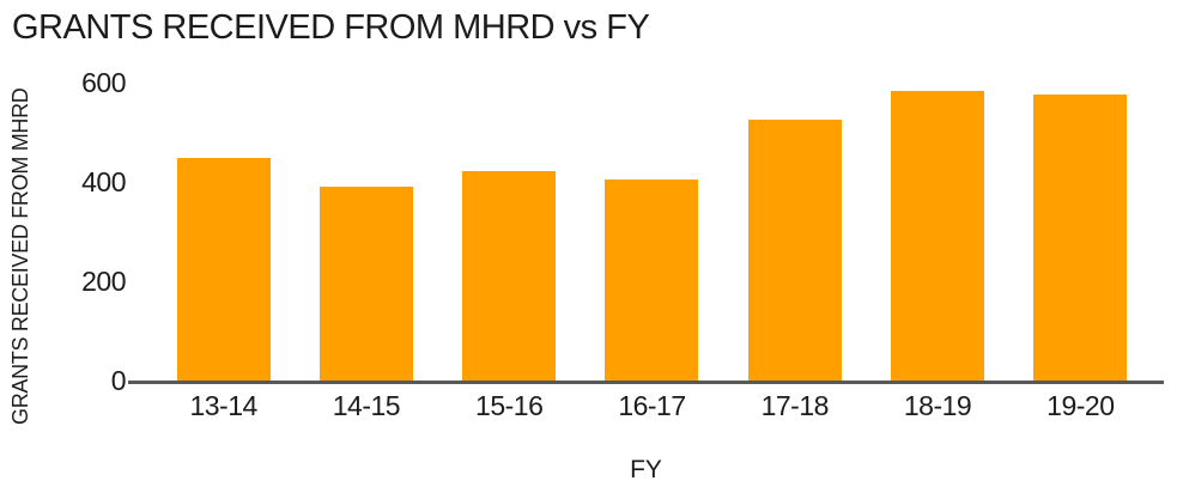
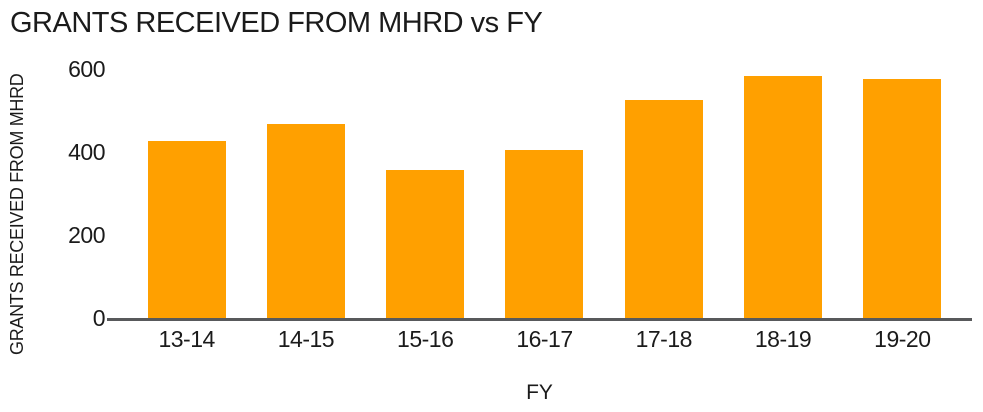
13-14: 450 -> 430
14-15: 390 -> 470
15-16: 420 -> 360
